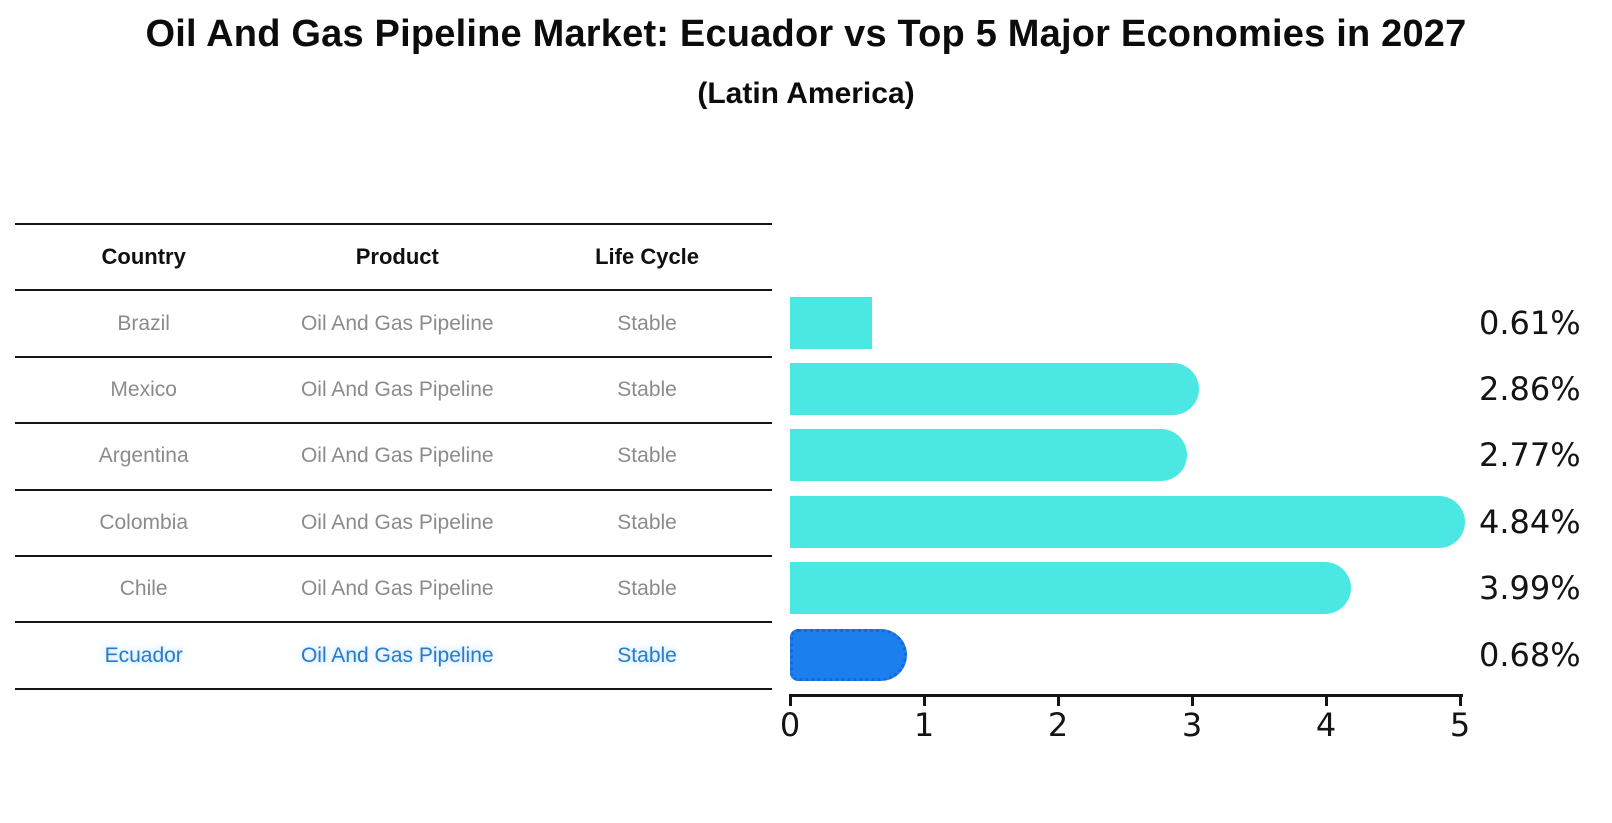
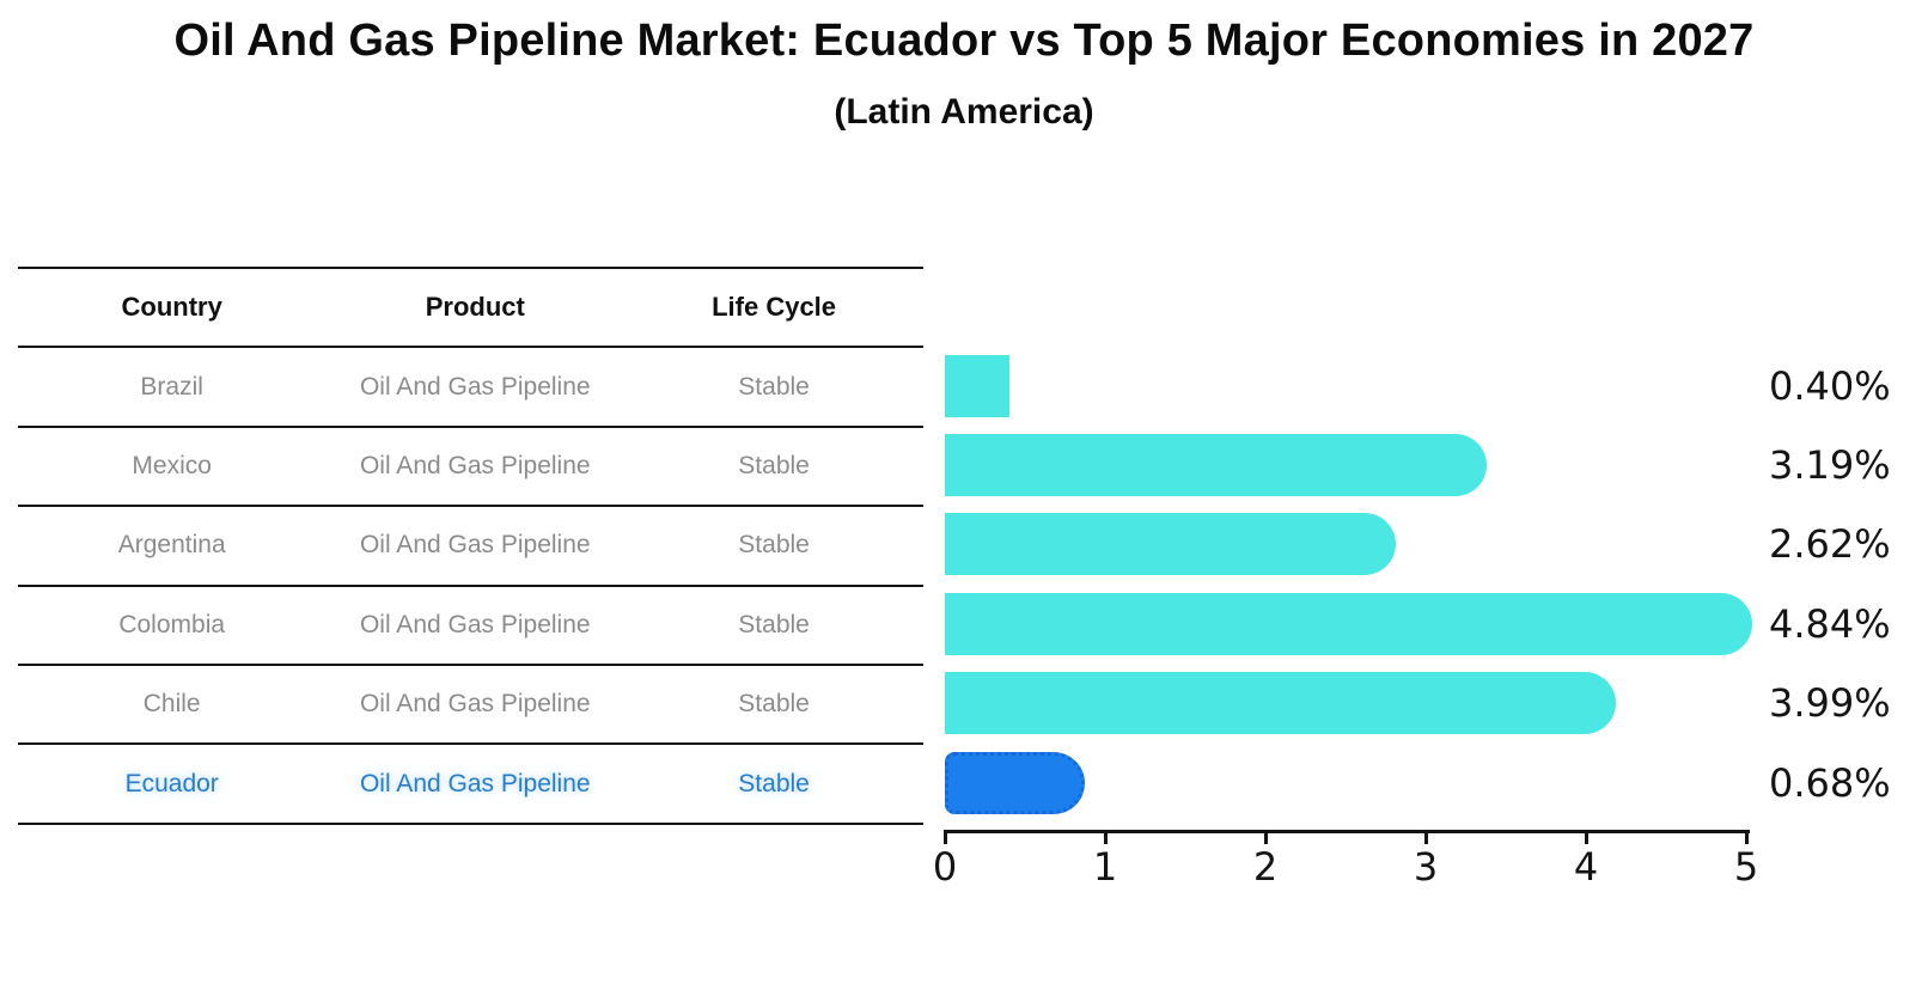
Brazil: 0.61% -> 0.40%
Mexico: 2.86% -> 3.19%
Argentina: 2.77% -> 2.62%
